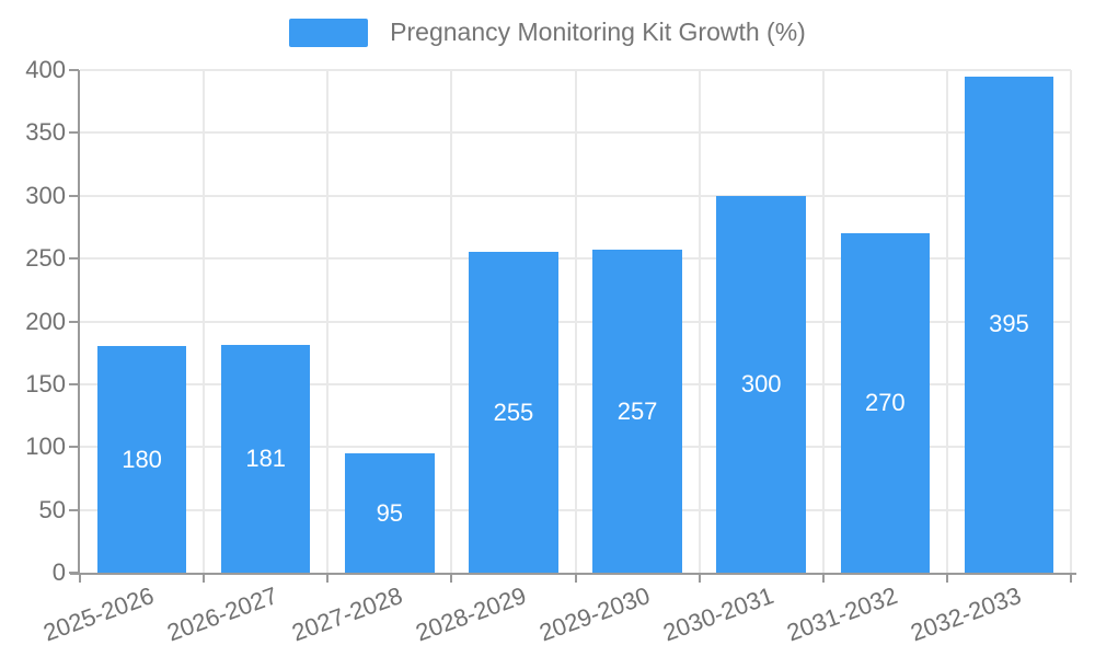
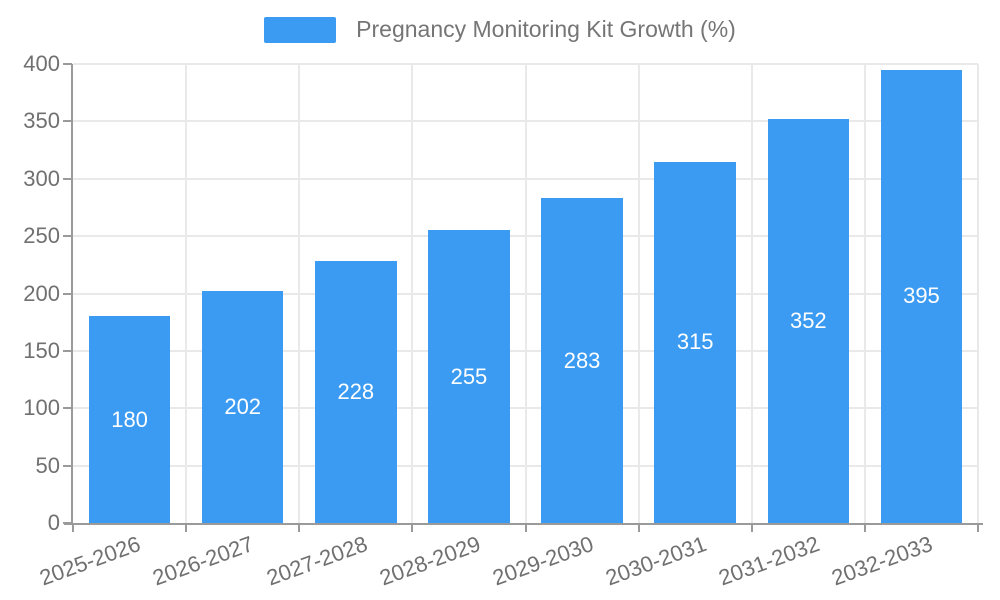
2026-2027: 181 -> 202
2027-2028: 95 -> 228
2029-2030: 257 -> 283
2030-2031: 300 -> 315
2031-2032: 270 -> 352
